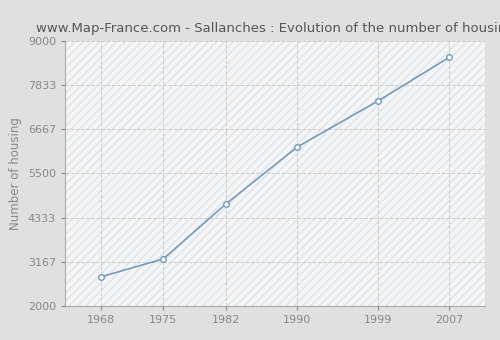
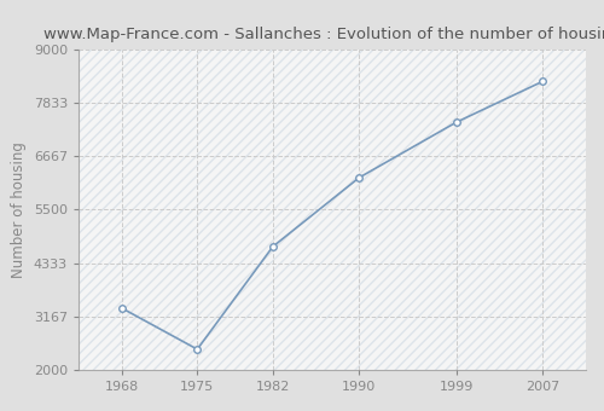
1968: 2770 -> 3350
1975: 3240 -> 2450
2007: 8560 -> 8300
